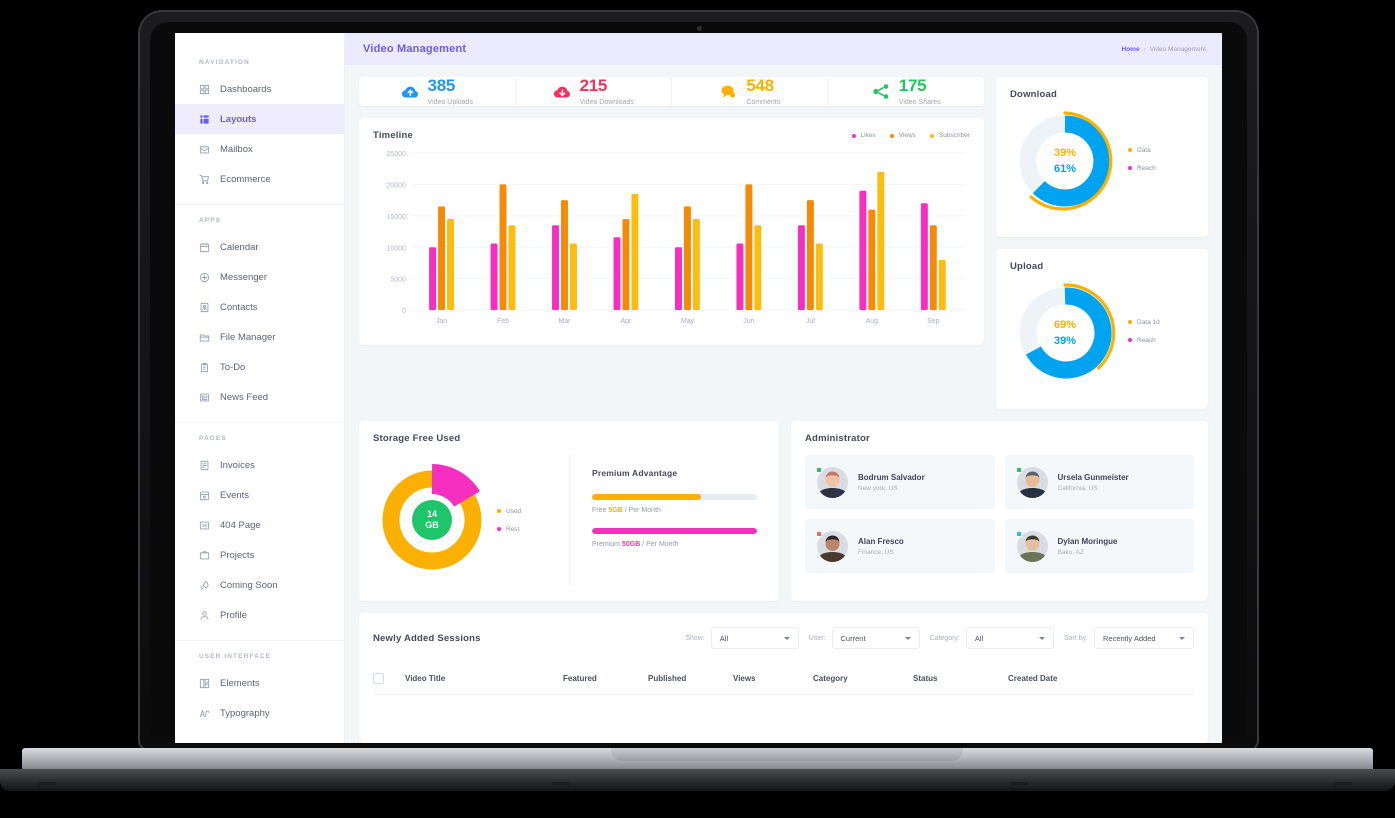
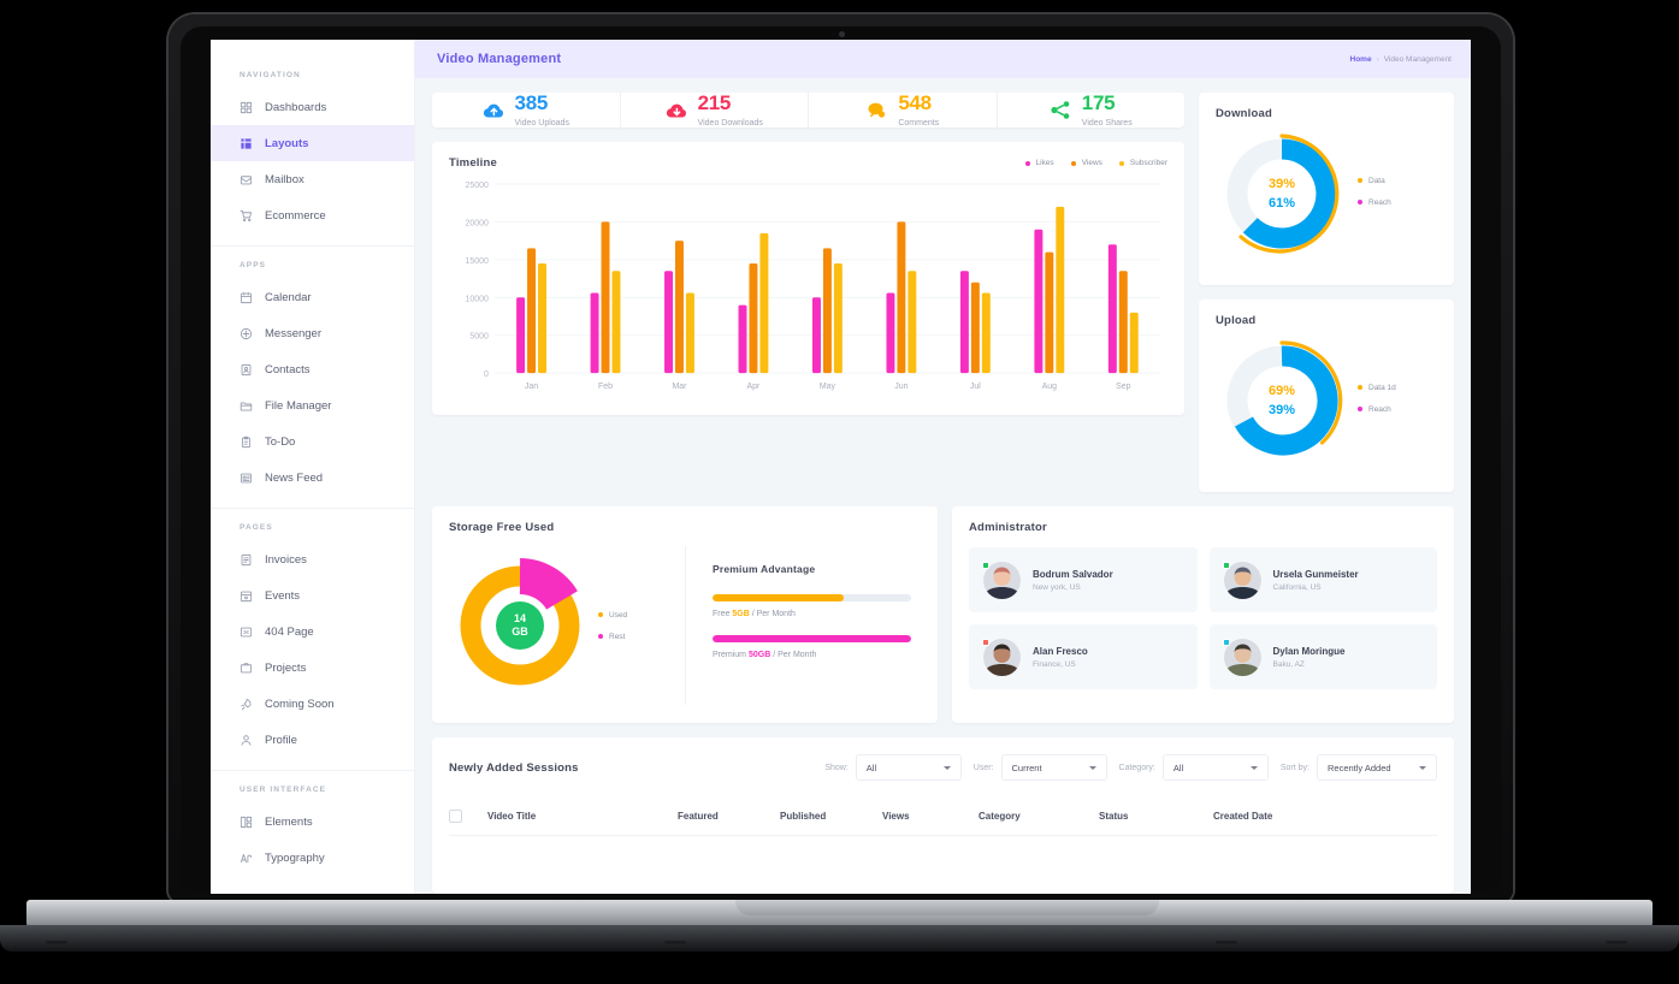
Likes/Apr: 12000 -> 9000
Views/Jul: 18000 -> 12000
